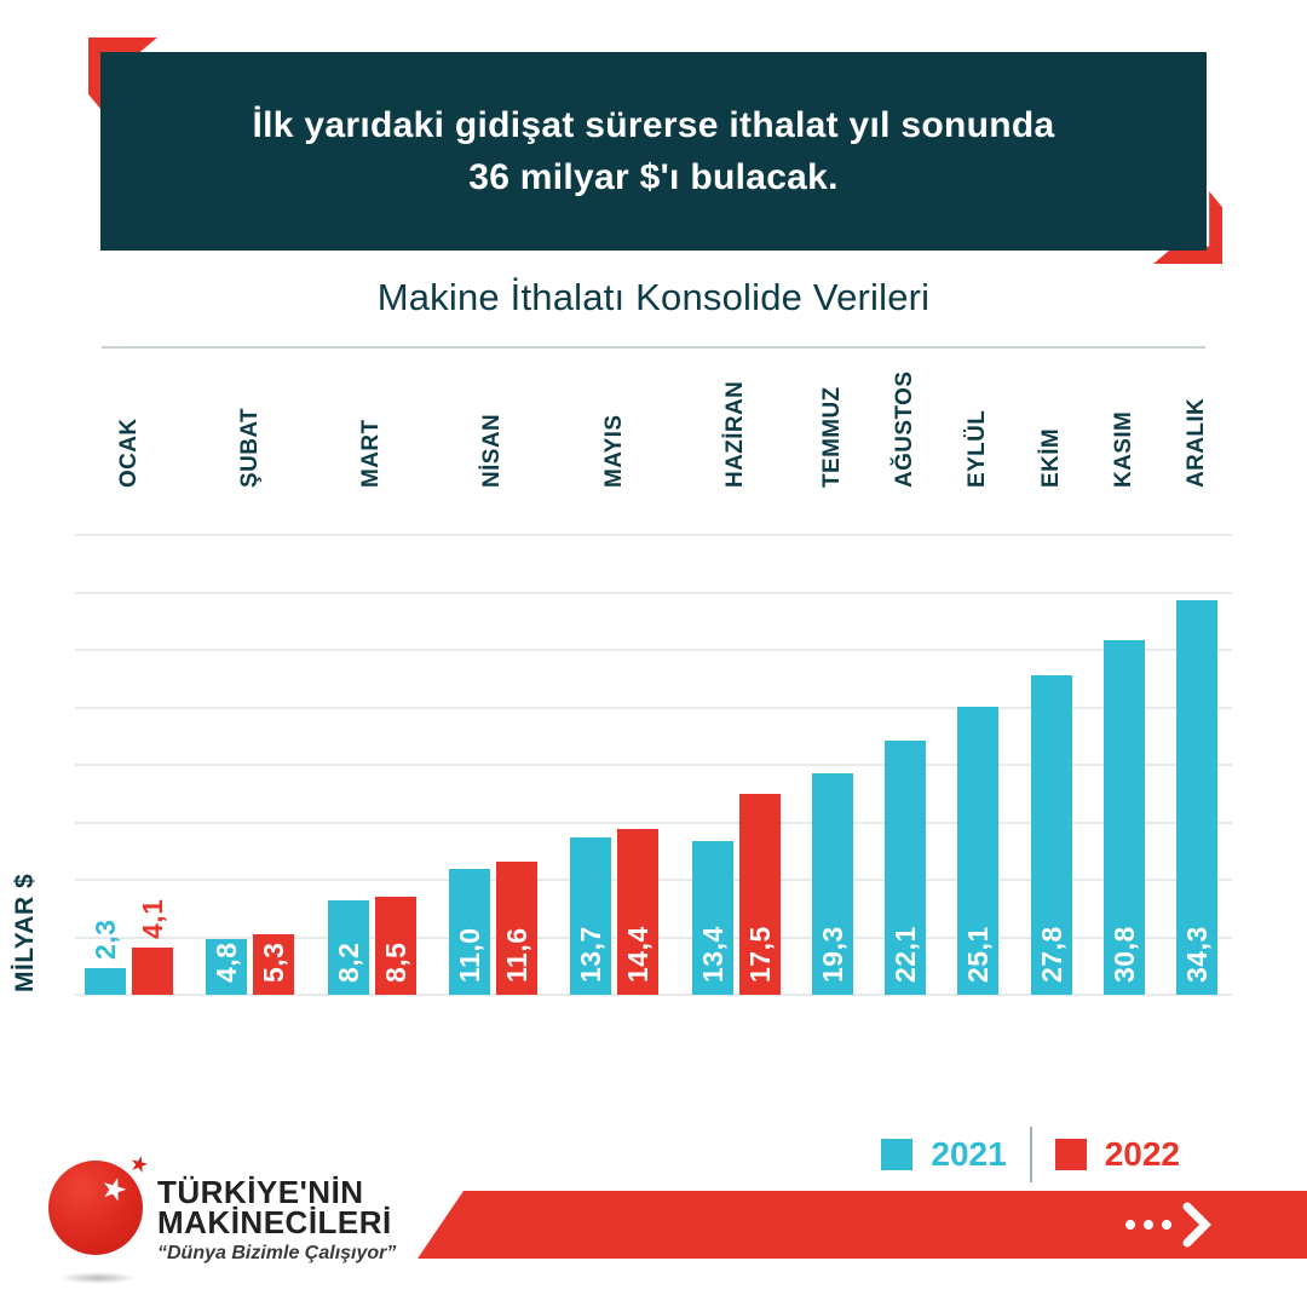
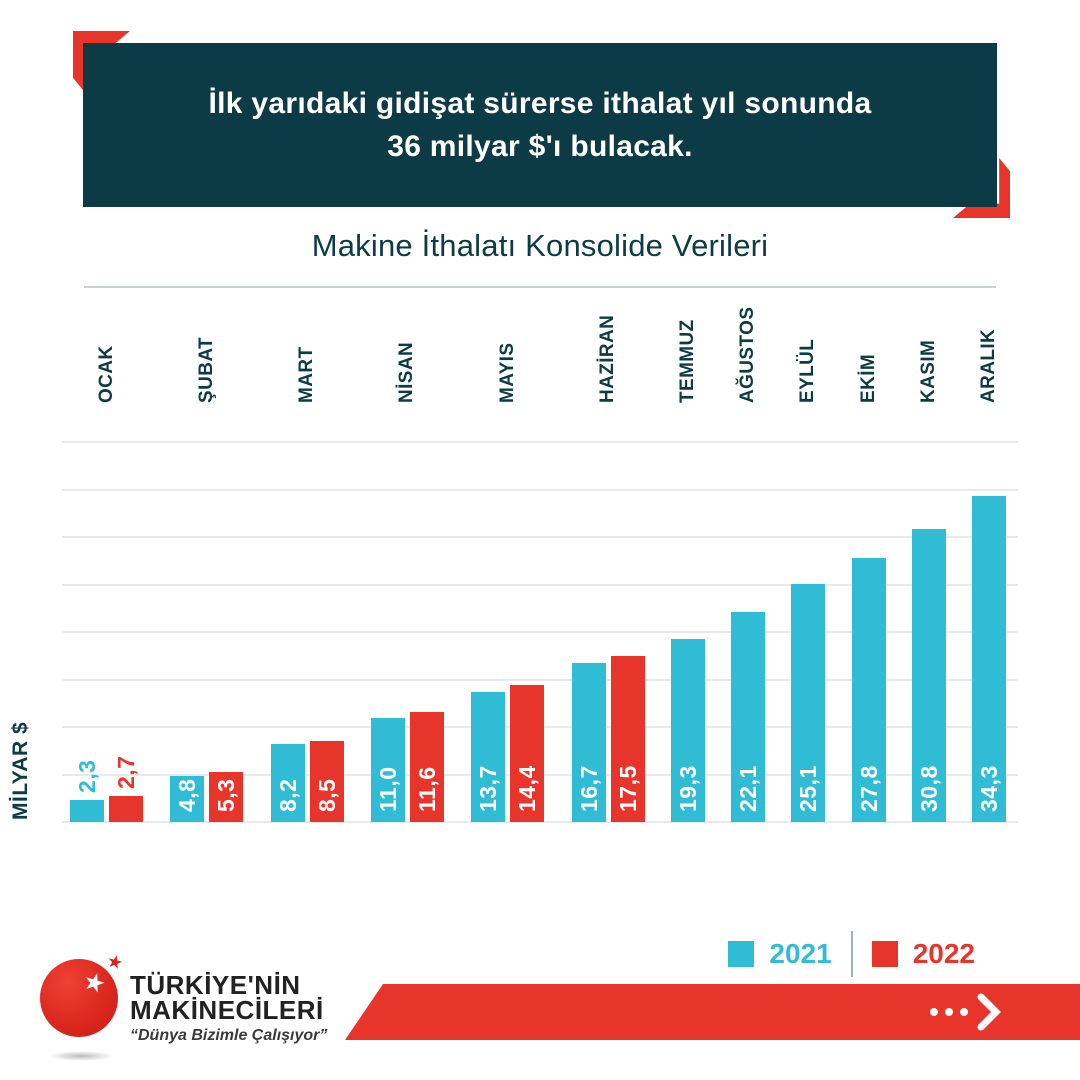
2022/OCAK: 4,1 -> 2,7
2021/HAZİRAN: 13,4 -> 16,7
